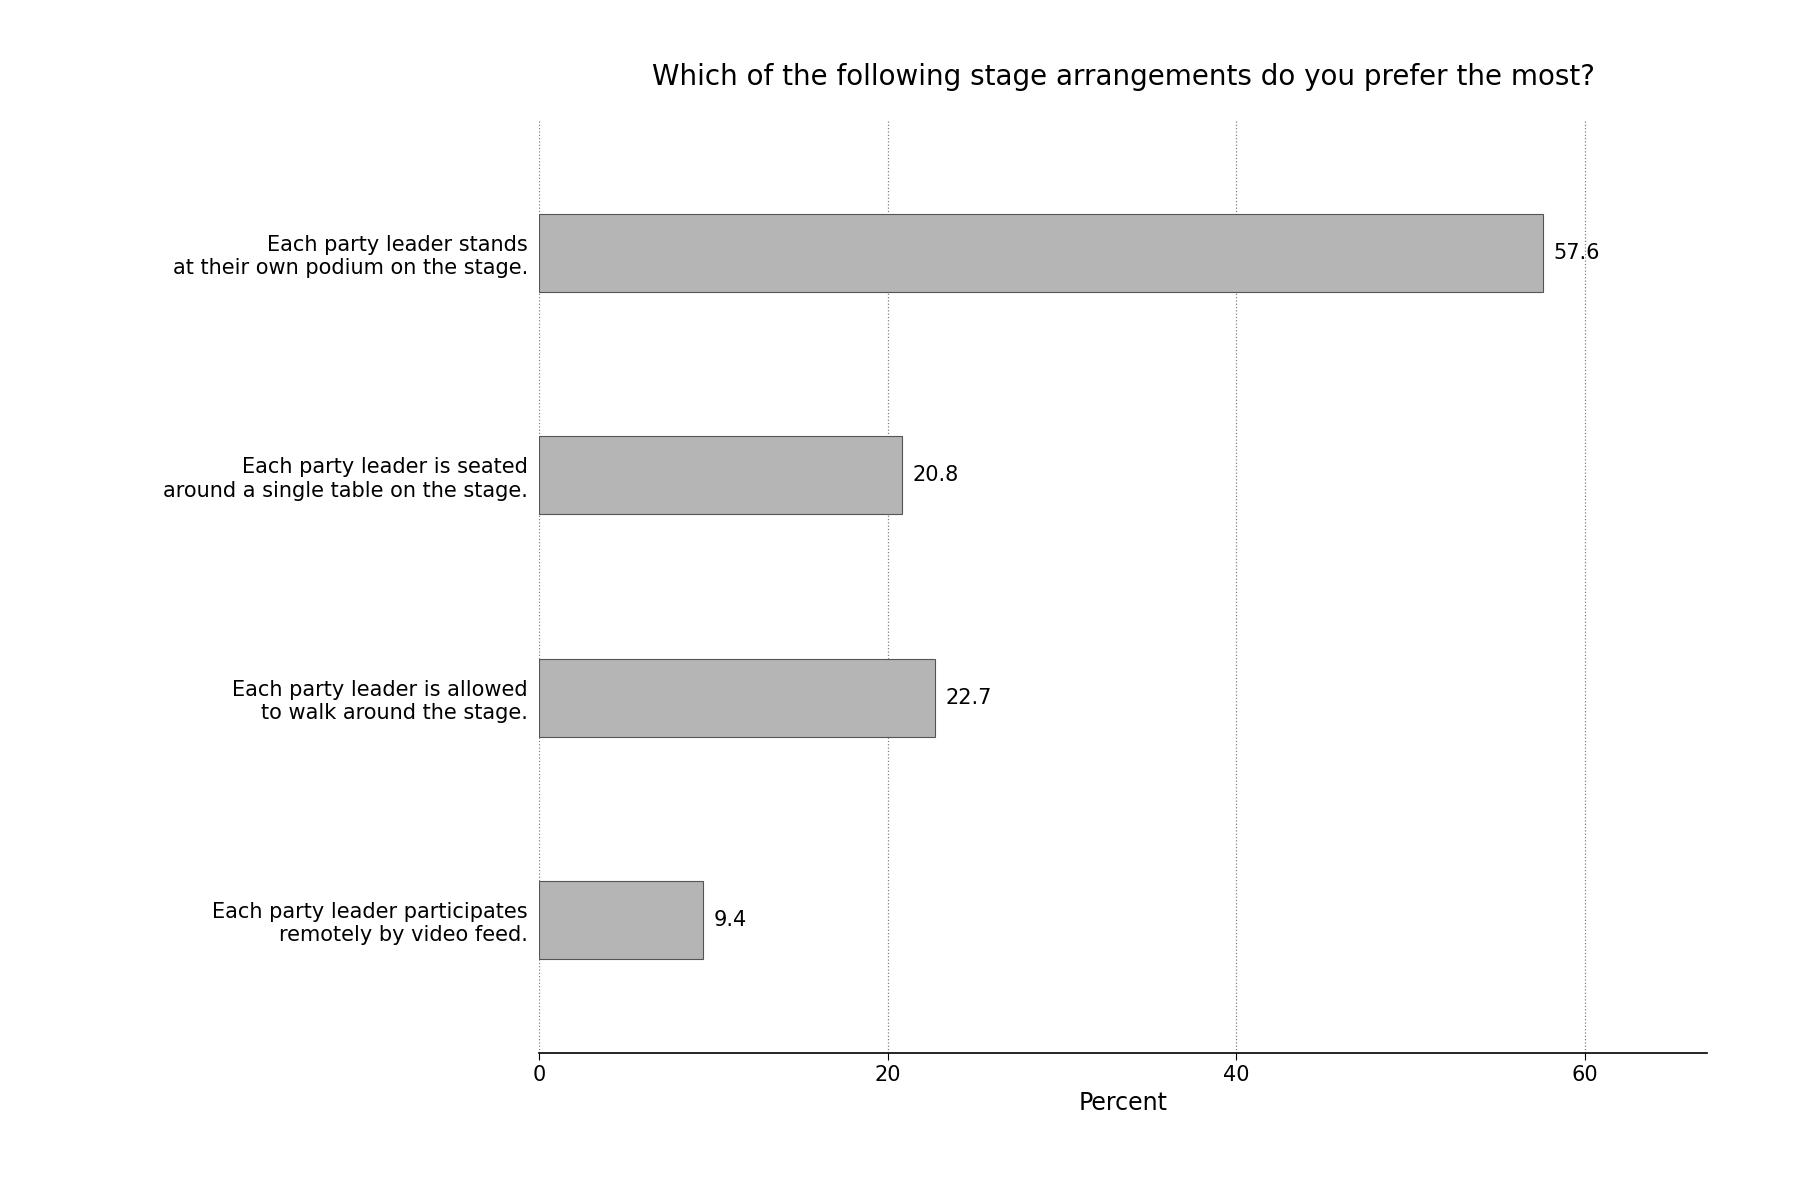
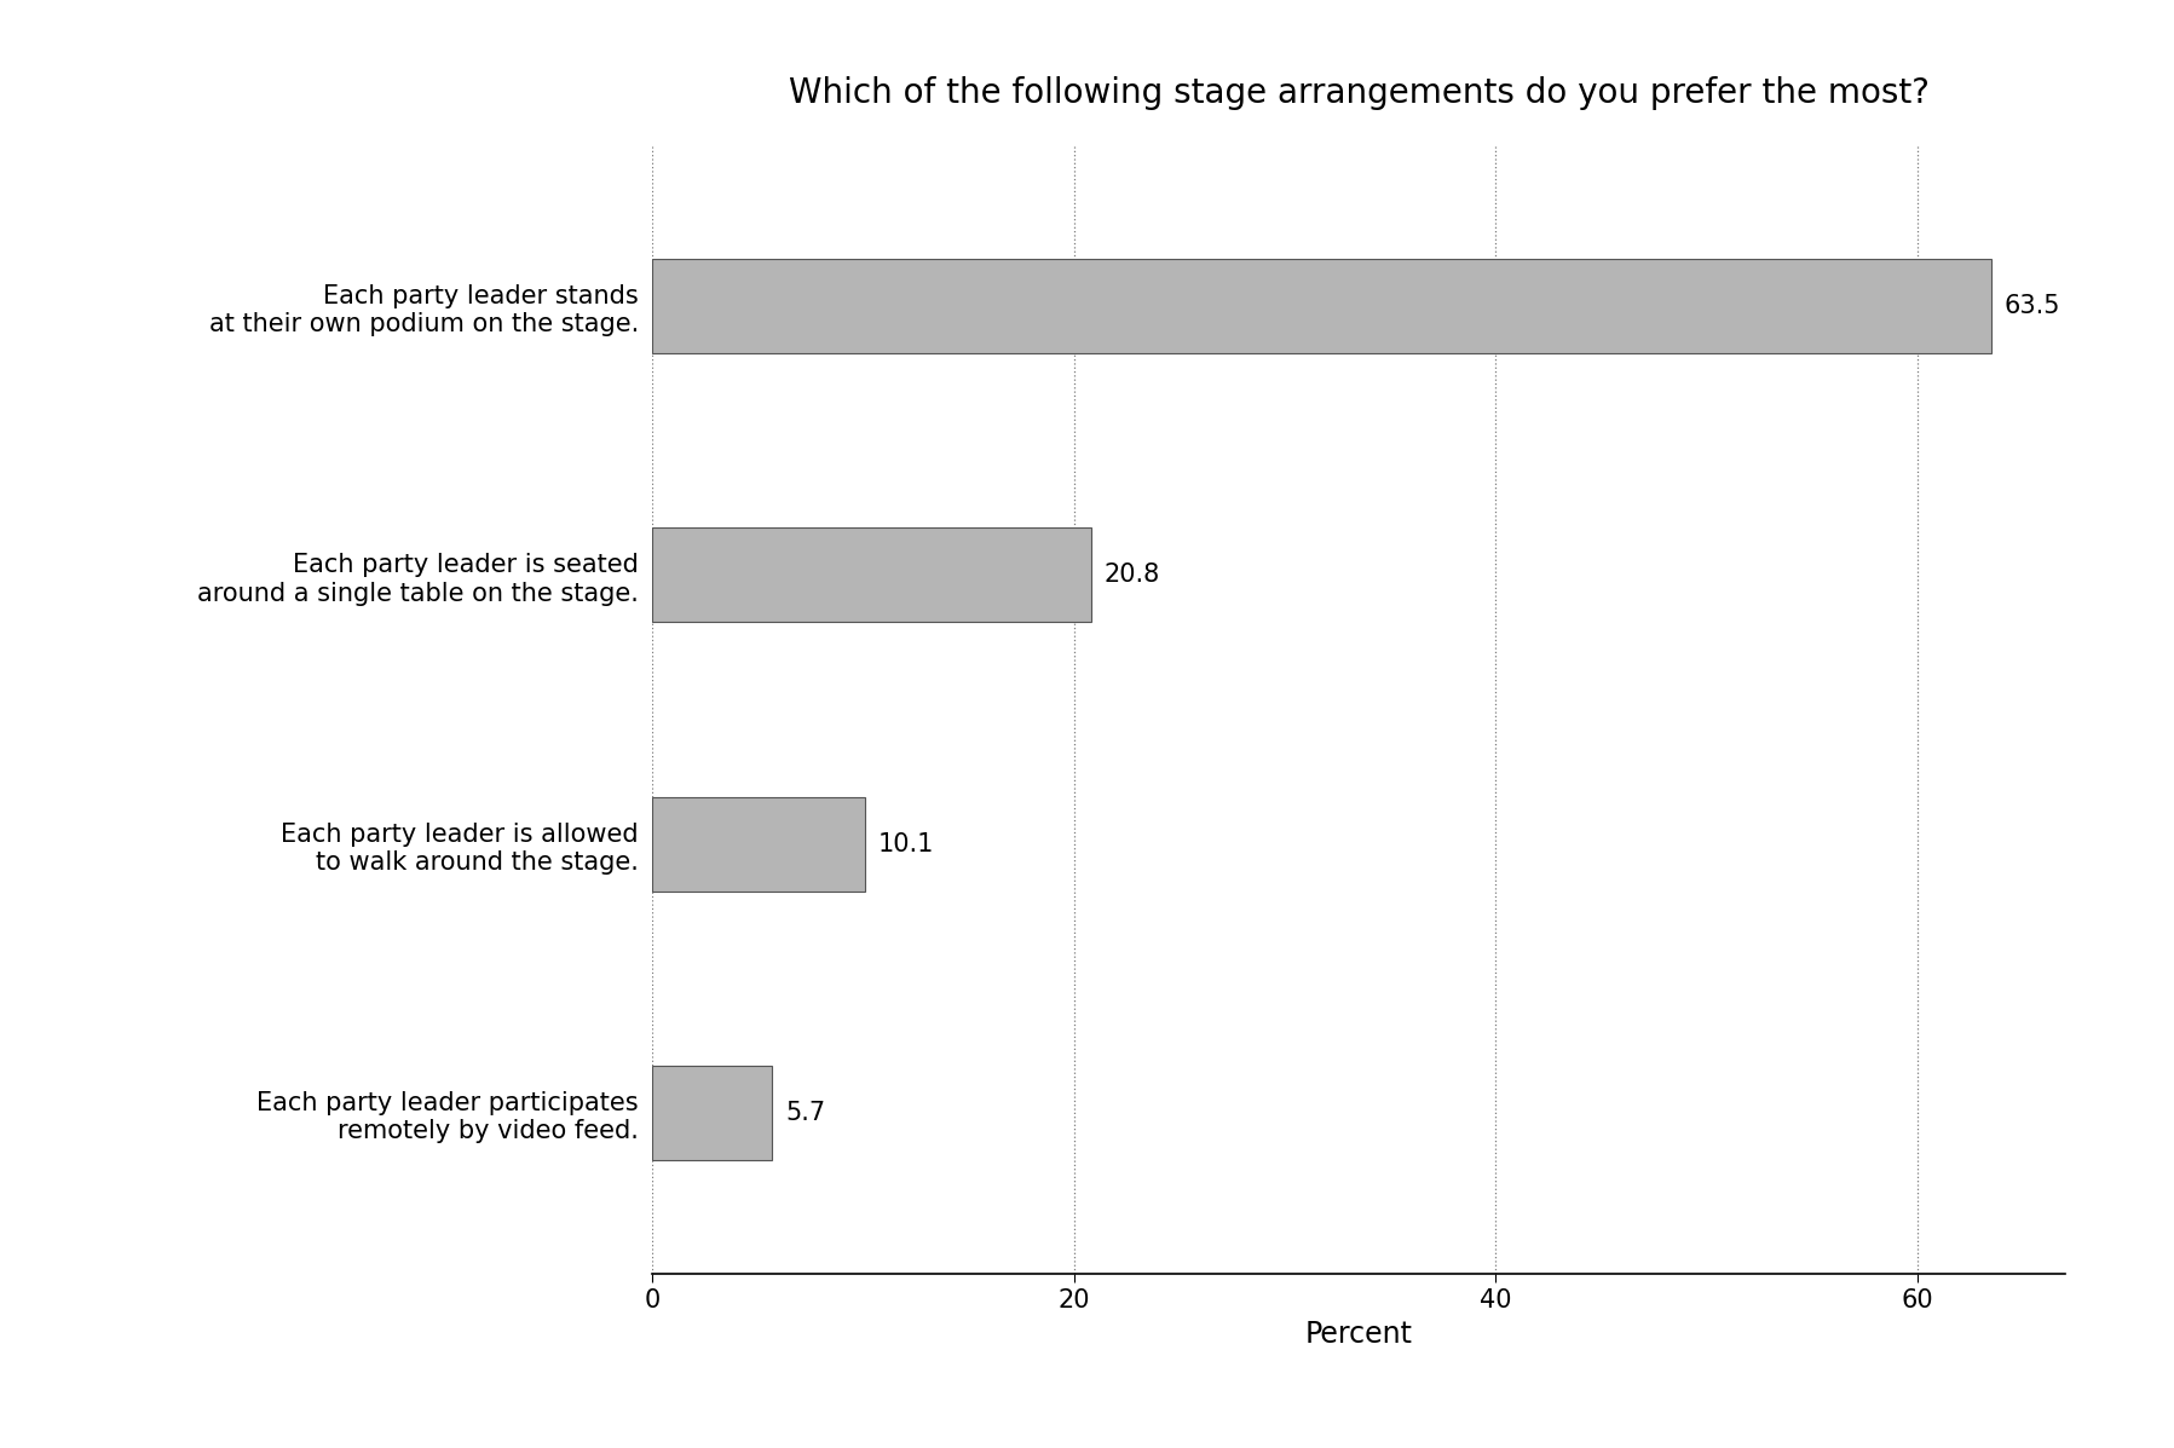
Each party leader stands at their own podium on the stage.: 57.6 -> 63.5
Each party leader is allowed to walk around the stage.: 22.7 -> 10.1
Each party leader participates remotely by video feed.: 9.4 -> 5.7
